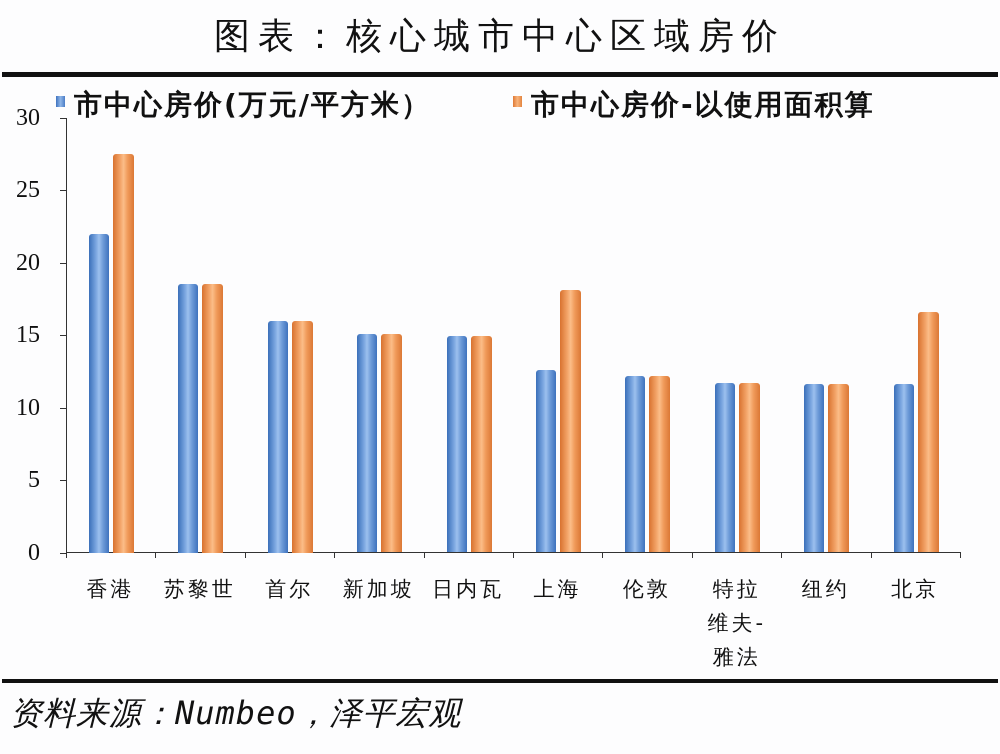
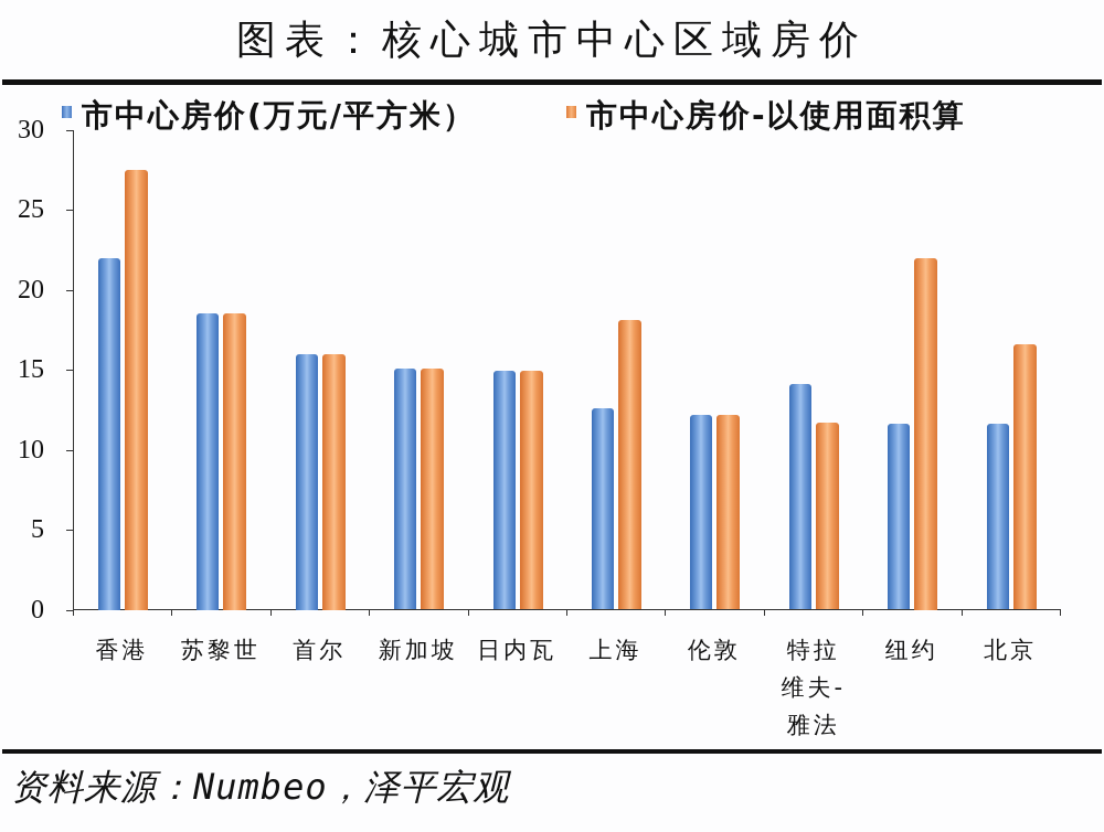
市中心房价(万元/平方米）/特拉维夫-雅法: 11.7 -> 14.1
市中心房价-以使用面积算/纽约: 11.6 -> 22.0
